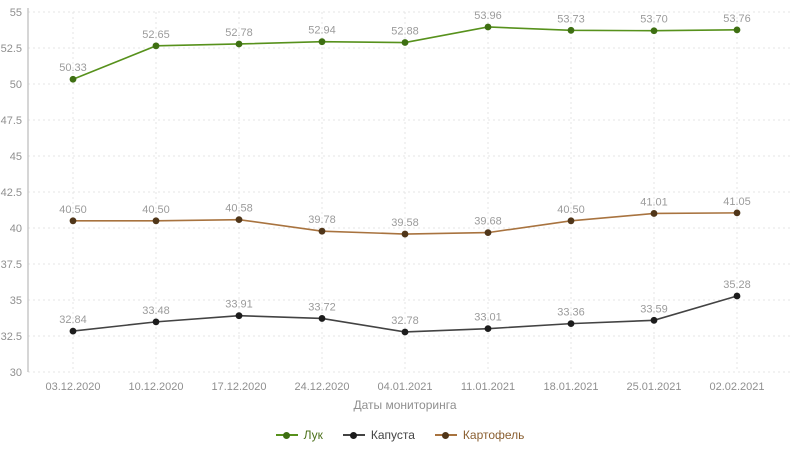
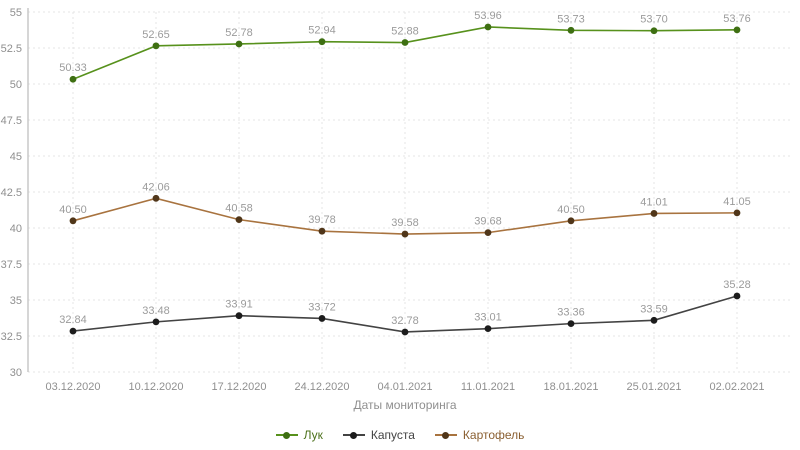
Картофель/10.12.2020: 40.50 -> 42.06
